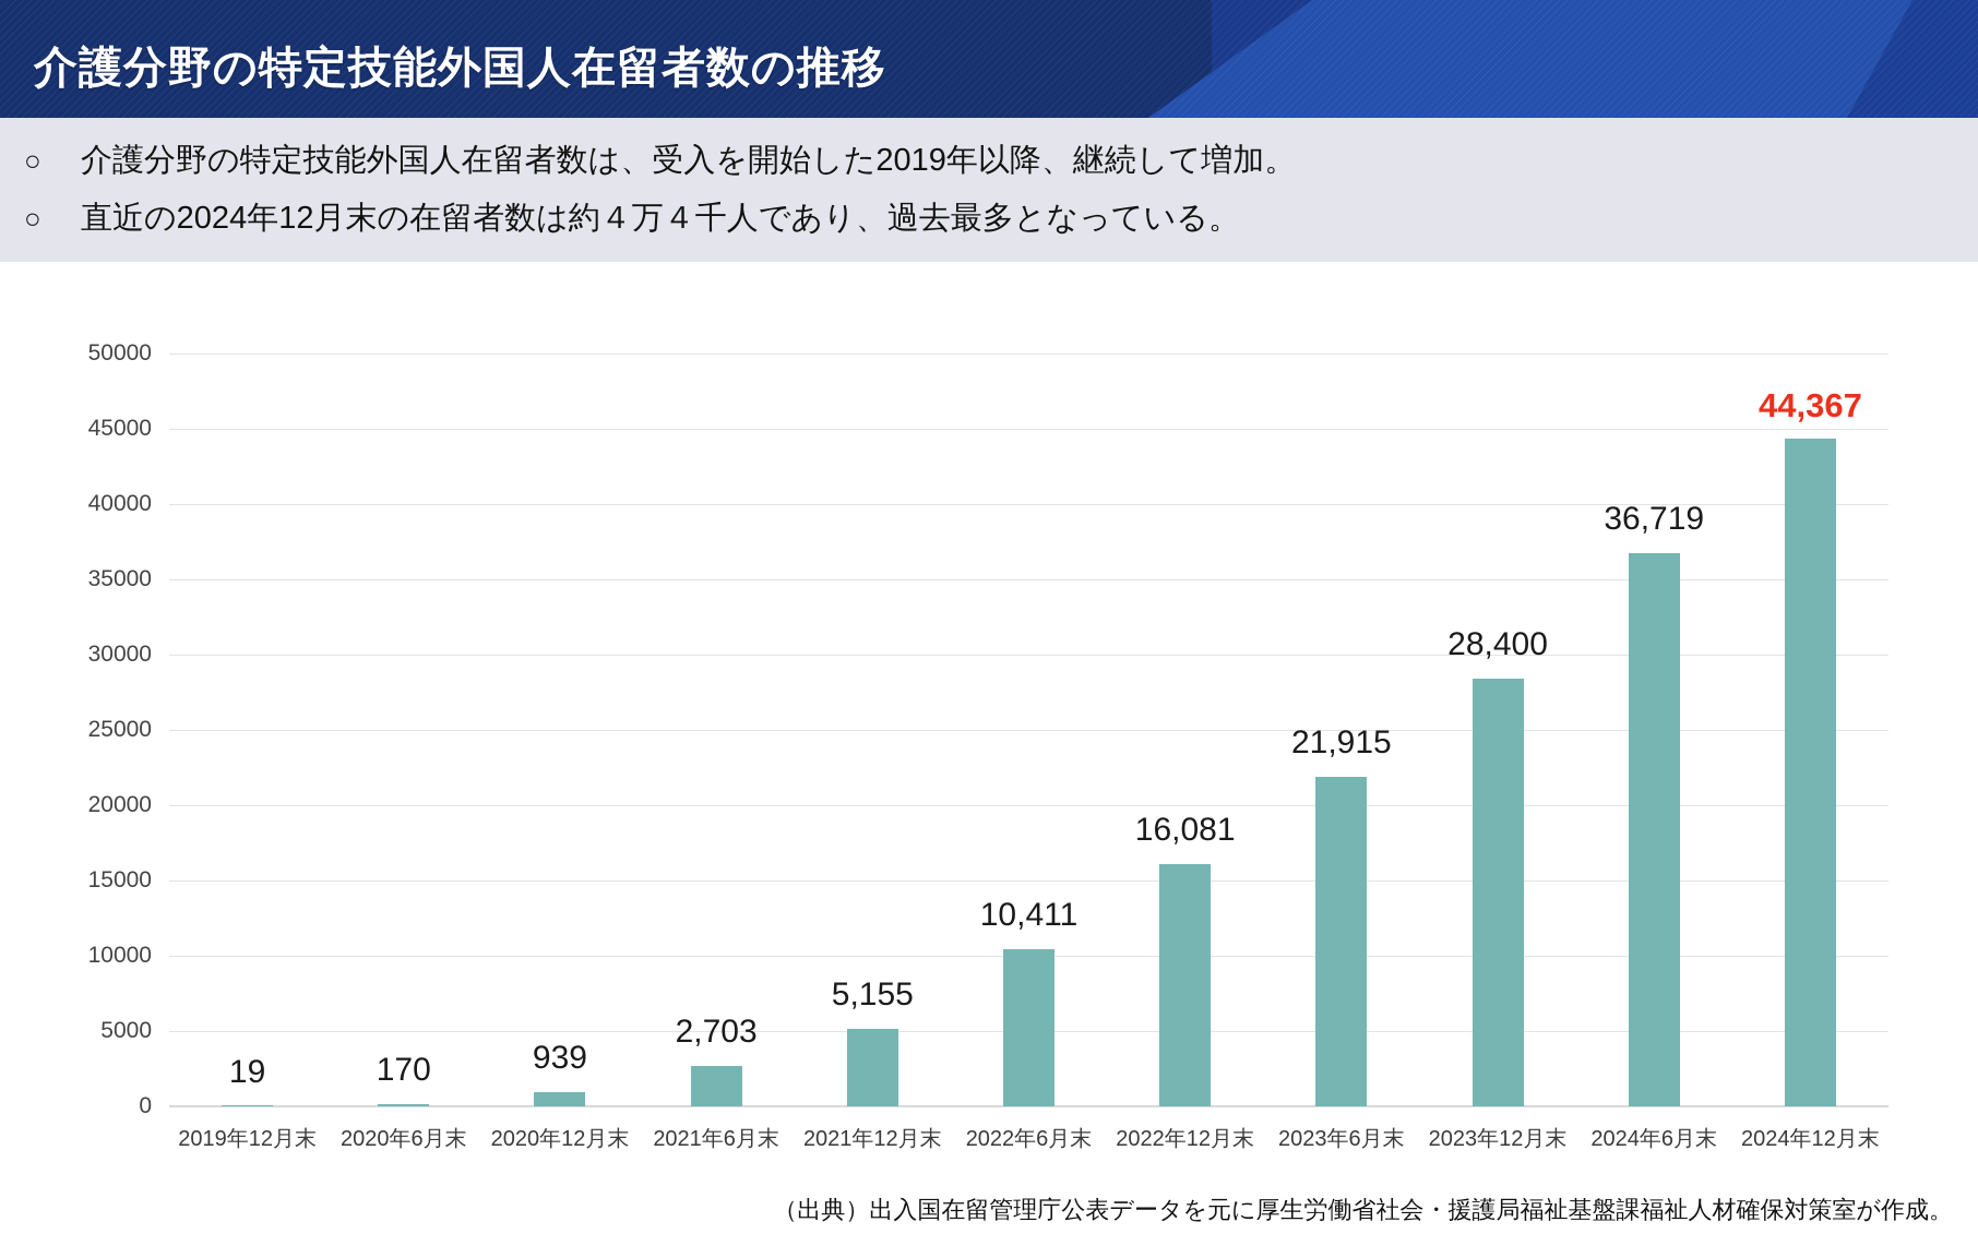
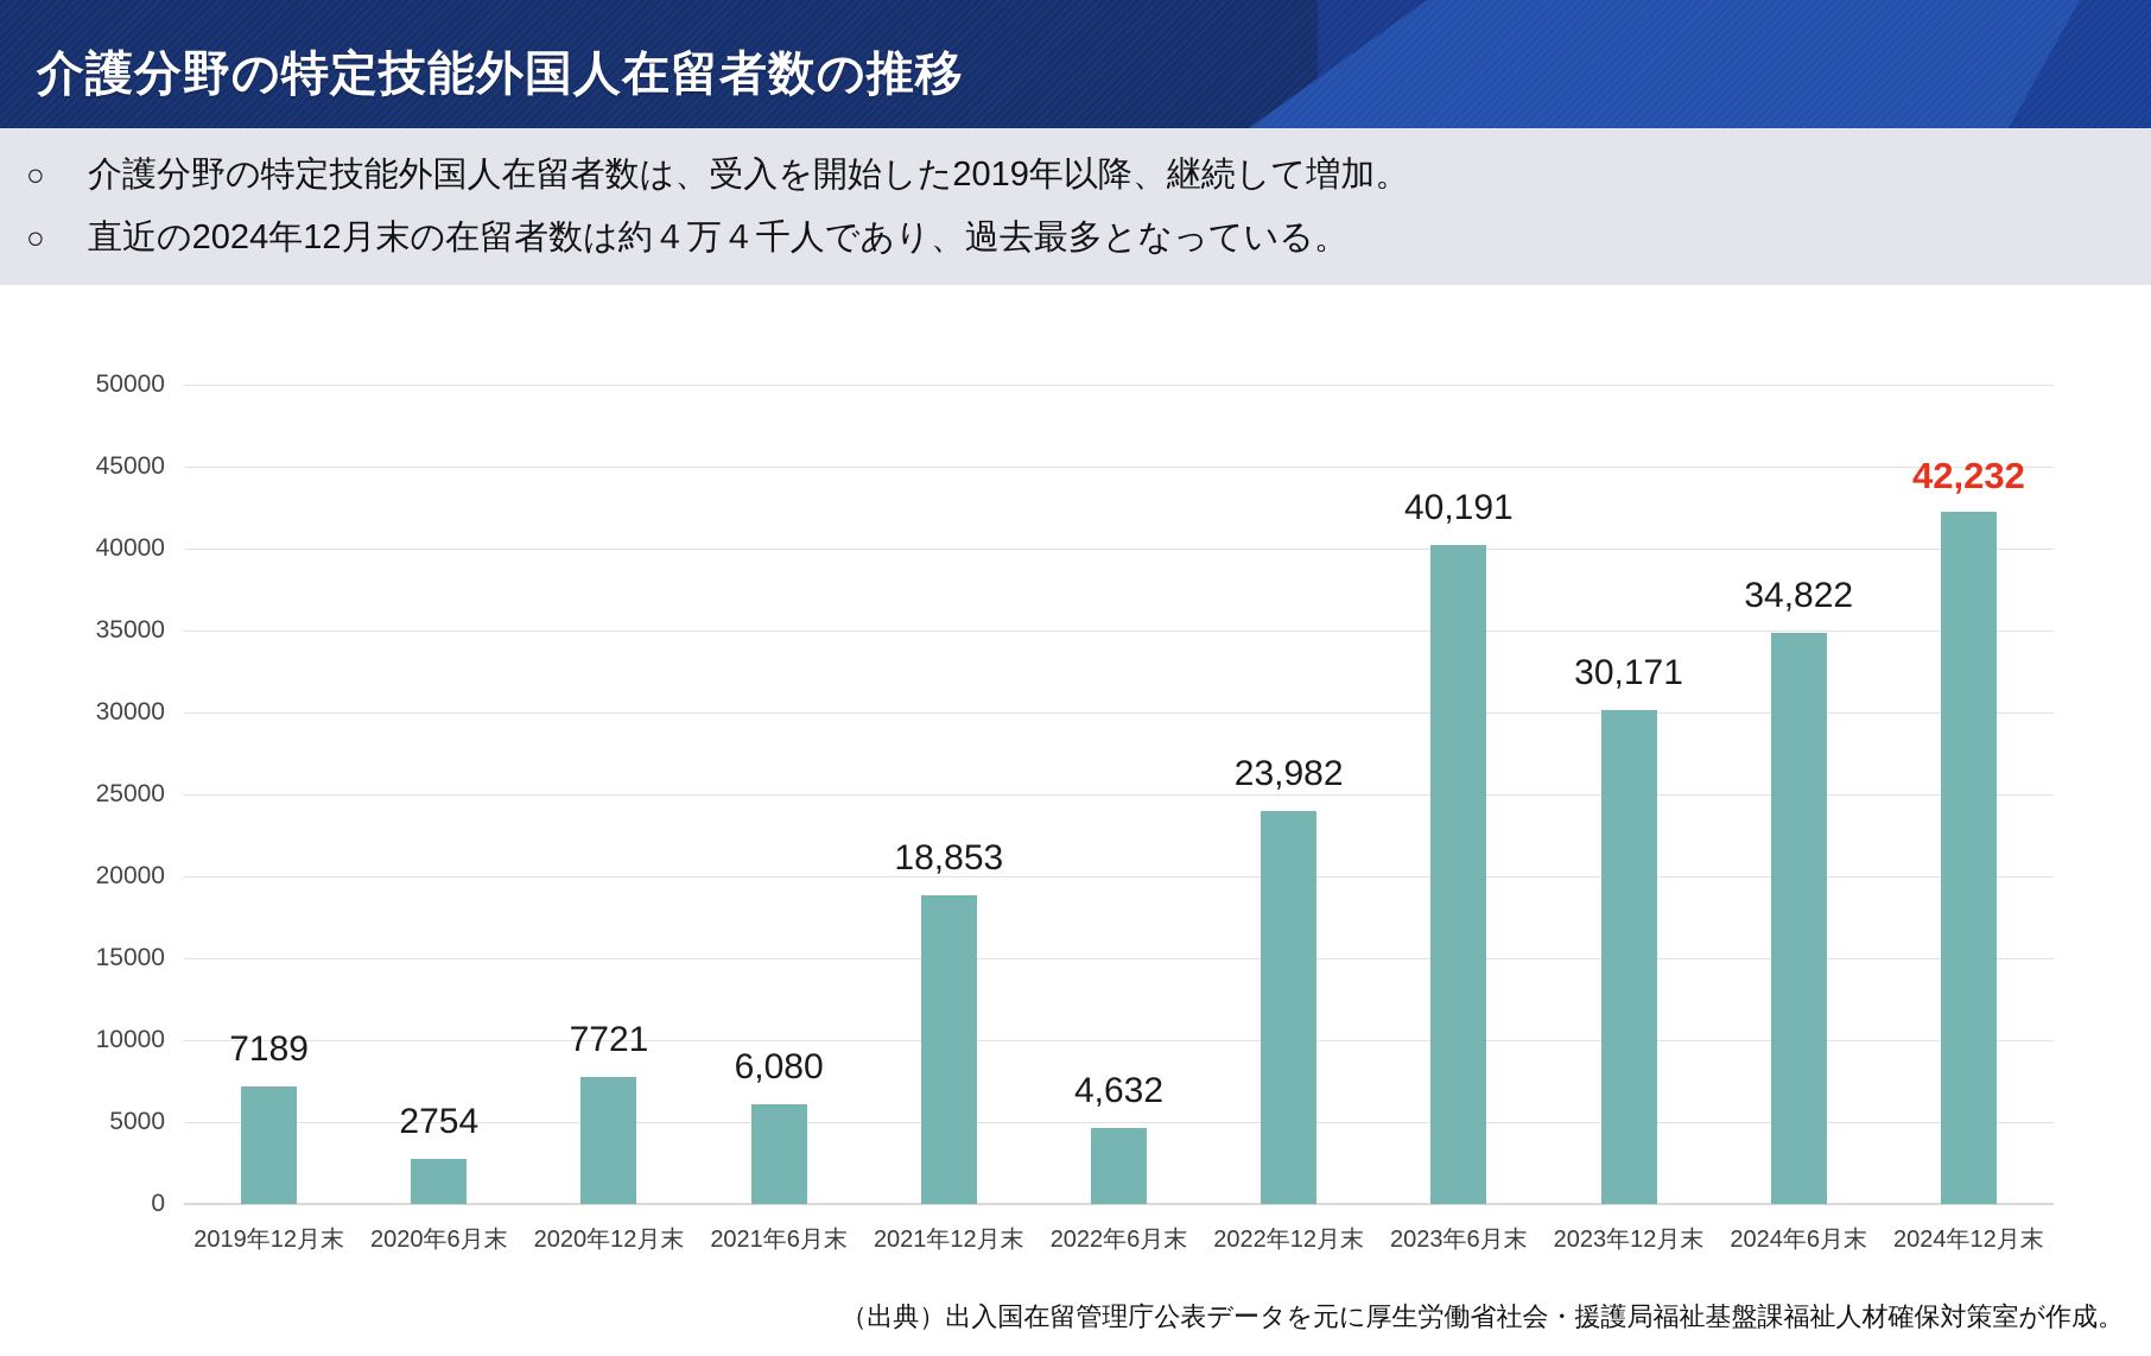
2019年12月末: 19 -> 7189
2020年6月末: 170 -> 2754
2020年12月末: 939 -> 7721
2021年6月末: 2,703 -> 6,080
2021年12月末: 5,155 -> 18,853
2022年6月末: 10,411 -> 4,632
2022年12月末: 16,081 -> 23,982
2023年6月末: 21,915 -> 40,191
2023年12月末: 28,400 -> 30,171
2024年6月末: 36,719 -> 34,822
2024年12月末: 44,367 -> 42,232
